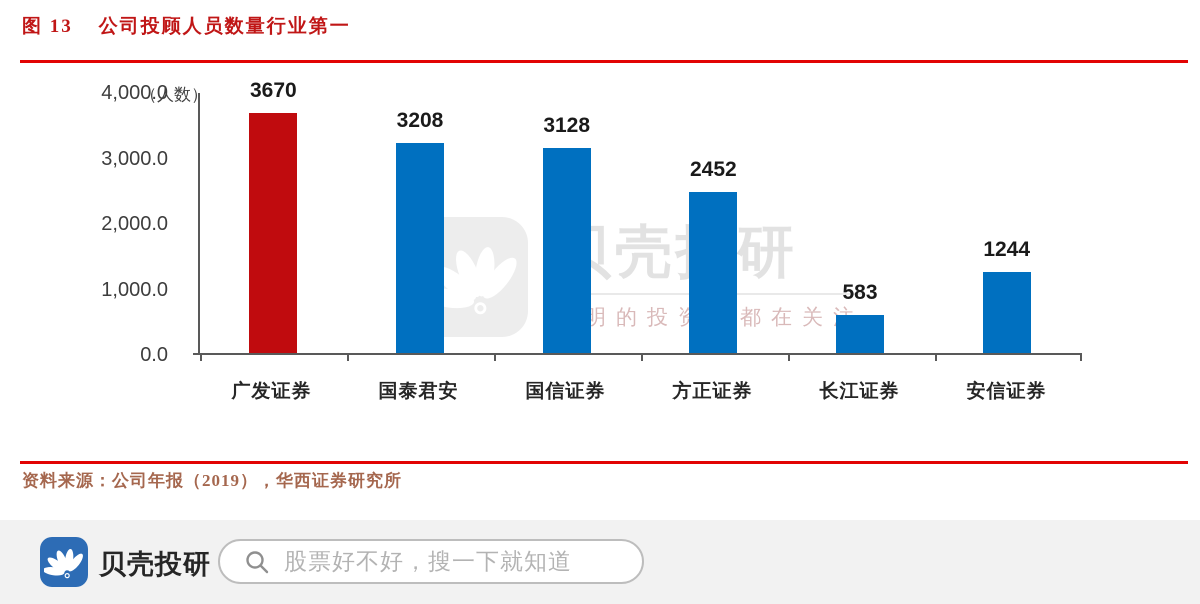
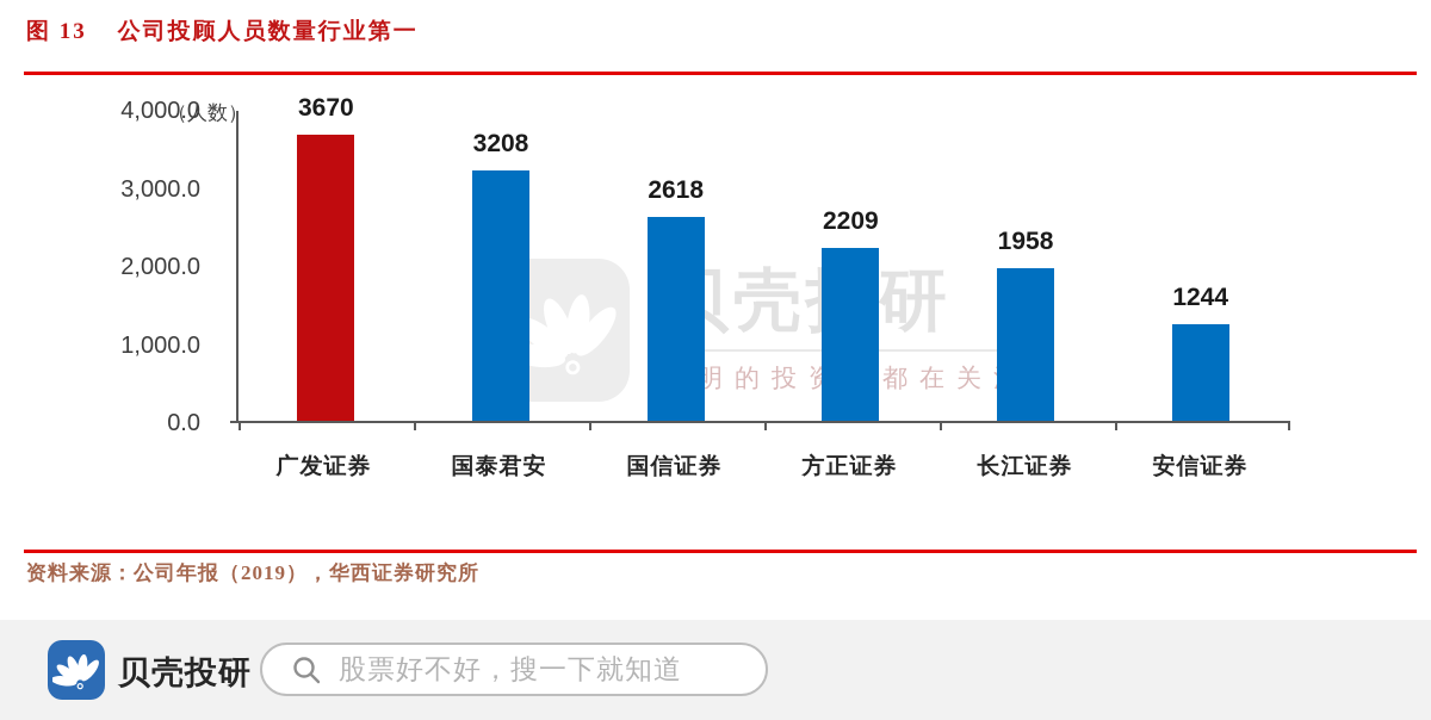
国信证券: 3128 -> 2618
方正证券: 2452 -> 2209
长江证券: 583 -> 1958
